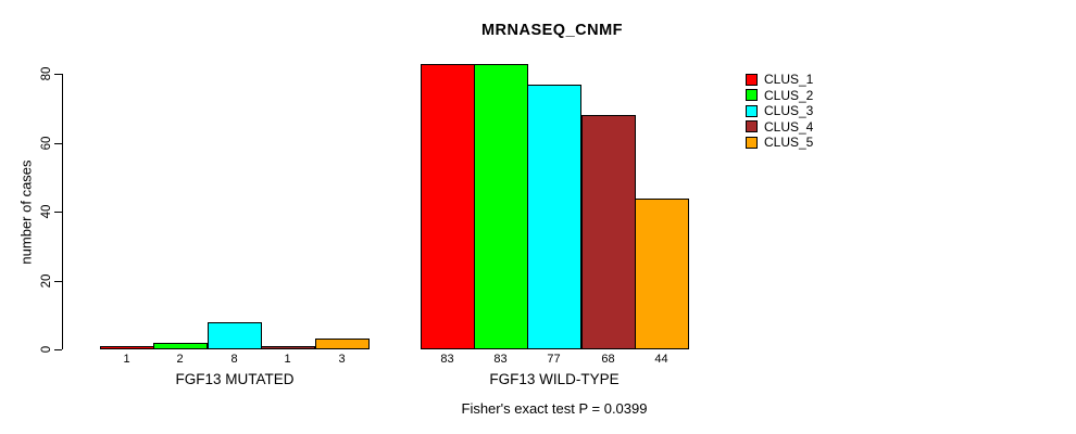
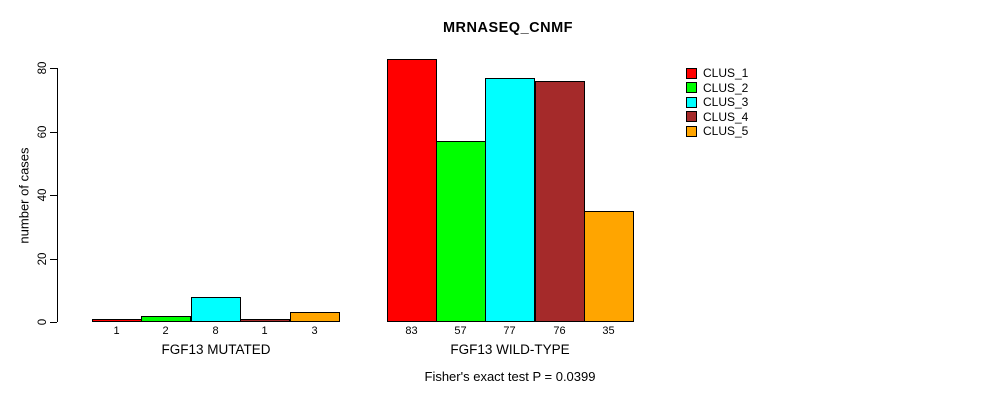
CLUS_2/FGF13 WILD-TYPE: 83 -> 57
CLUS_4/FGF13 WILD-TYPE: 68 -> 76
CLUS_5/FGF13 WILD-TYPE: 44 -> 35
